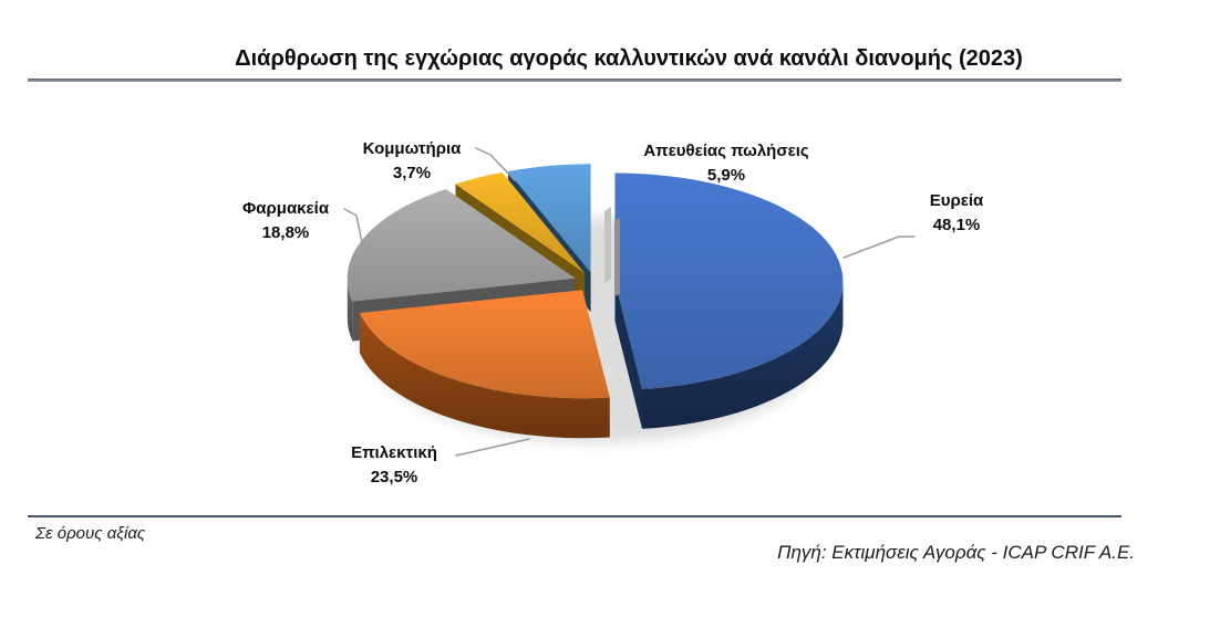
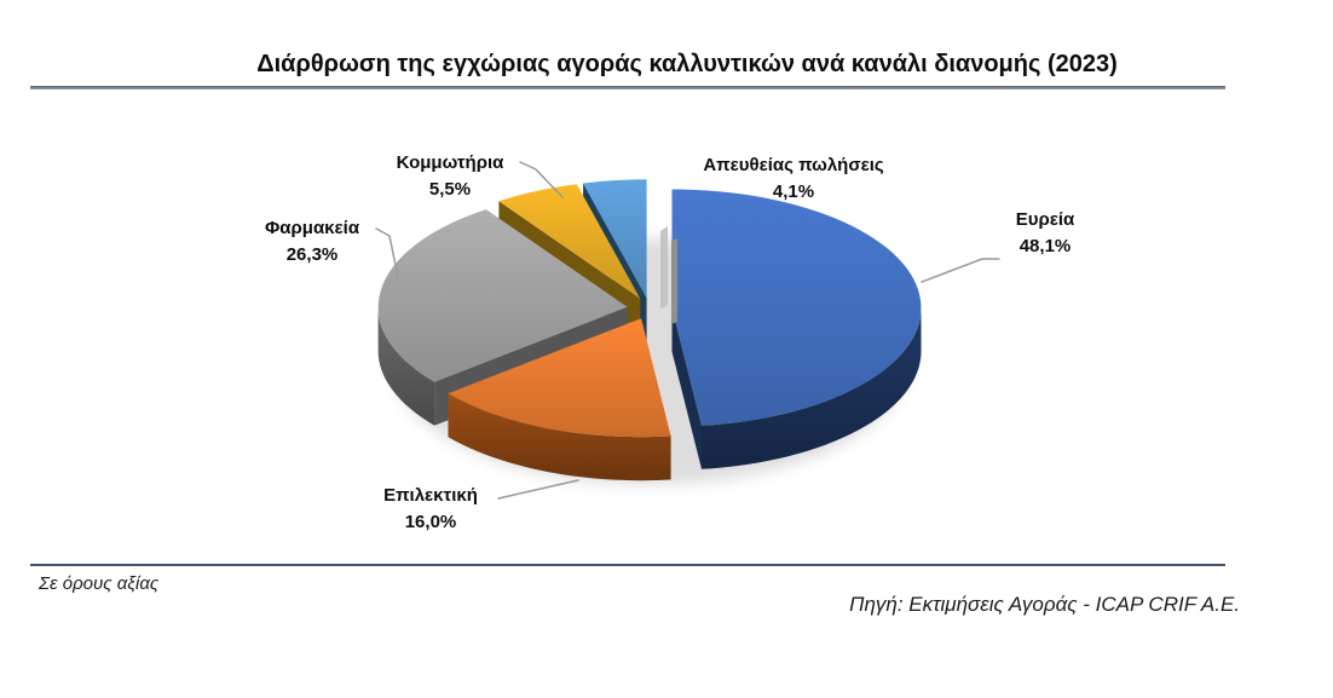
Επιλεκτική: 23,5% -> 16,0%
Φαρμακεία: 18,8% -> 26,3%
Κομμωτήρια: 3,7% -> 5,5%
Απευθείας πωλήσεις: 5,9% -> 4,1%
